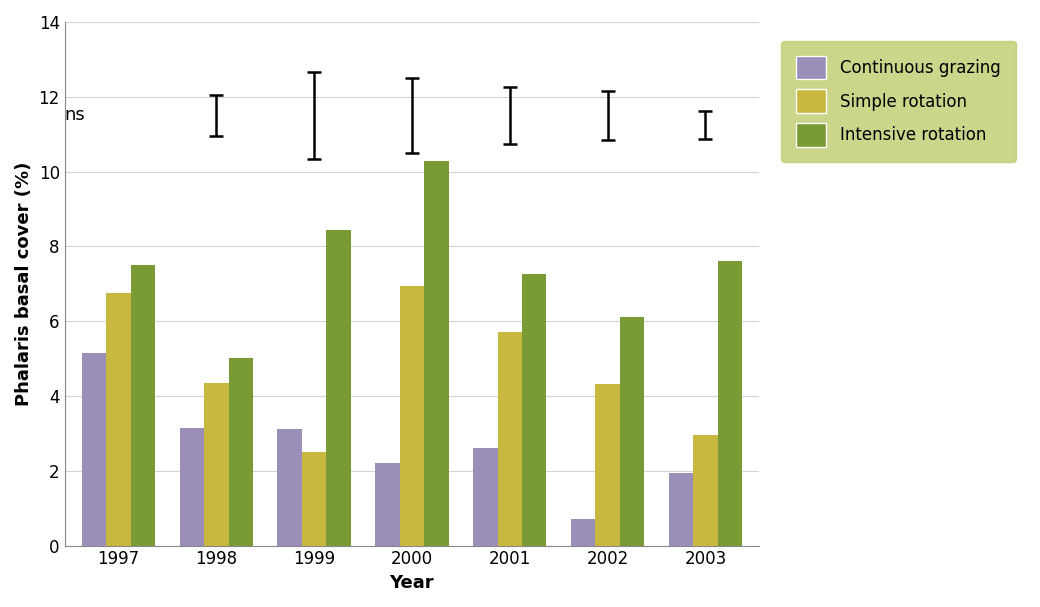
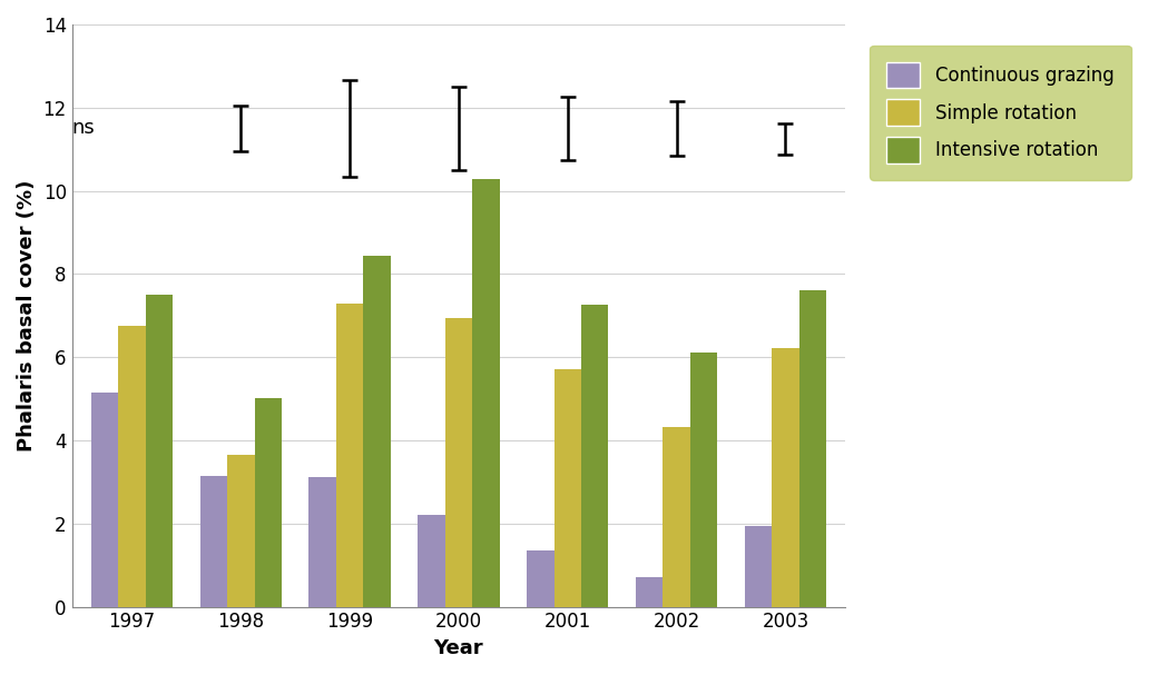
Simple rotation/1998: 4.35 -> 3.65
Simple rotation/1999: 2.50 -> 7.30
Continuous grazing/2001: 2.60 -> 1.35
Simple rotation/2003: 2.95 -> 6.22
